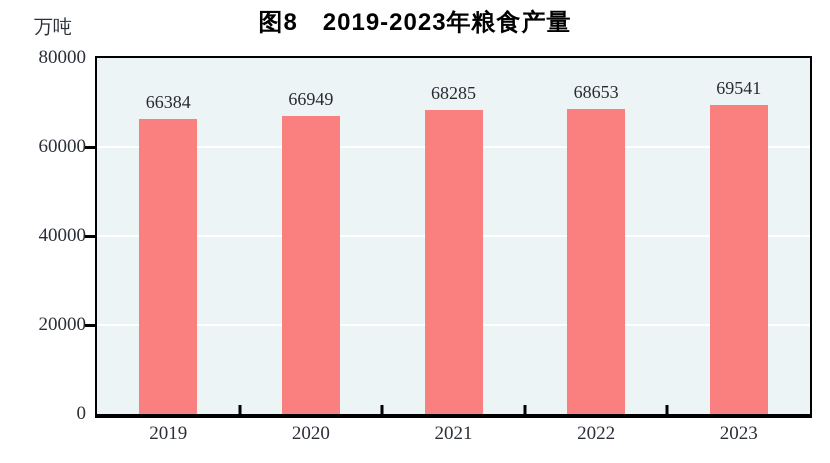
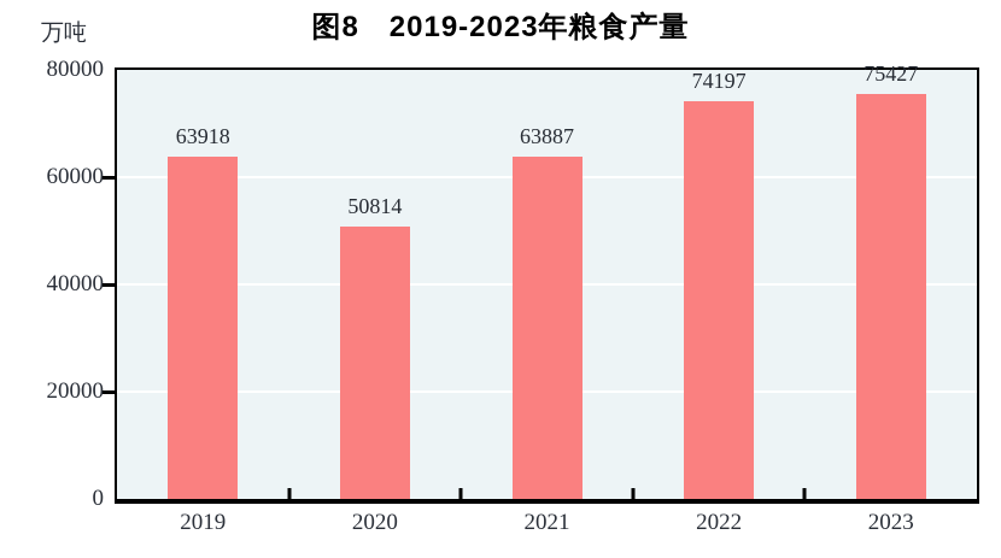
2019: 66384 -> 63918
2020: 66949 -> 50814
2021: 68285 -> 63887
2022: 68653 -> 74197
2023: 69541 -> 75427
